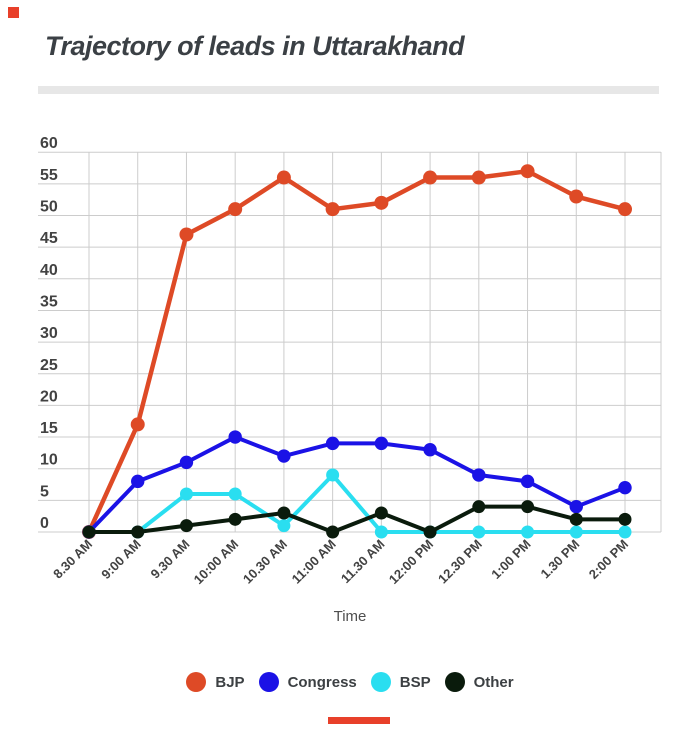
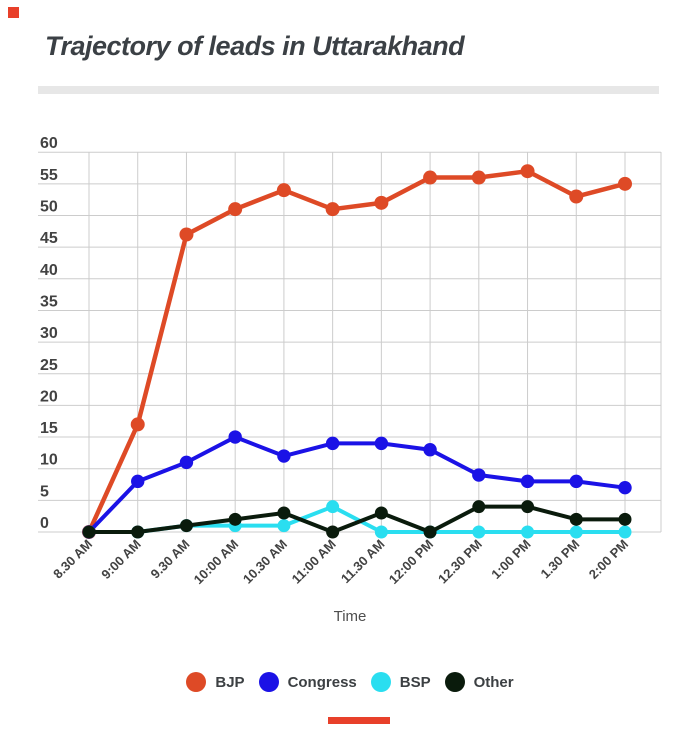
BSP/9.30 AM: 6 -> 1
BSP/10:00 AM: 6 -> 1
BJP/10.30 AM: 56 -> 54
BSP/11:00 AM: 9 -> 4
Congress/1.30 PM: 4 -> 8
BJP/2:00 PM: 51 -> 55
